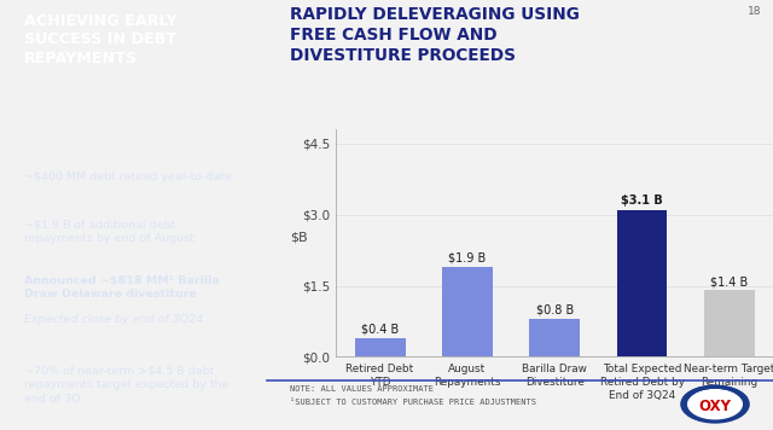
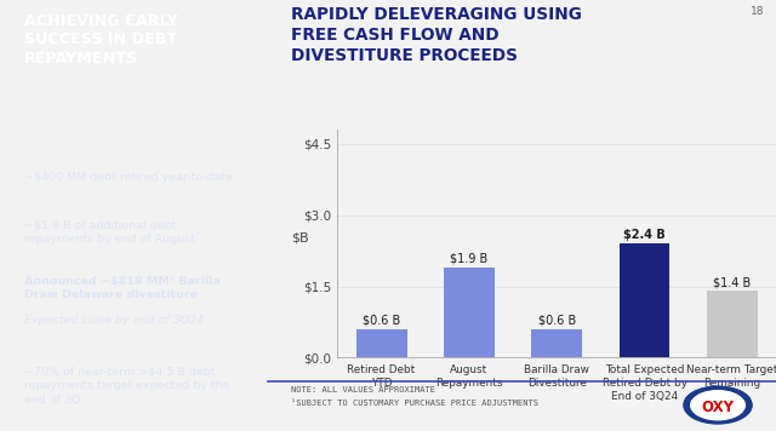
Retired Debt YTD: $0.4 -> $0.6
Barilla Draw Divestiture: $0.8 -> $0.6
Total Expected Retired Debt by End of 3Q24: $3.1 -> $2.4
